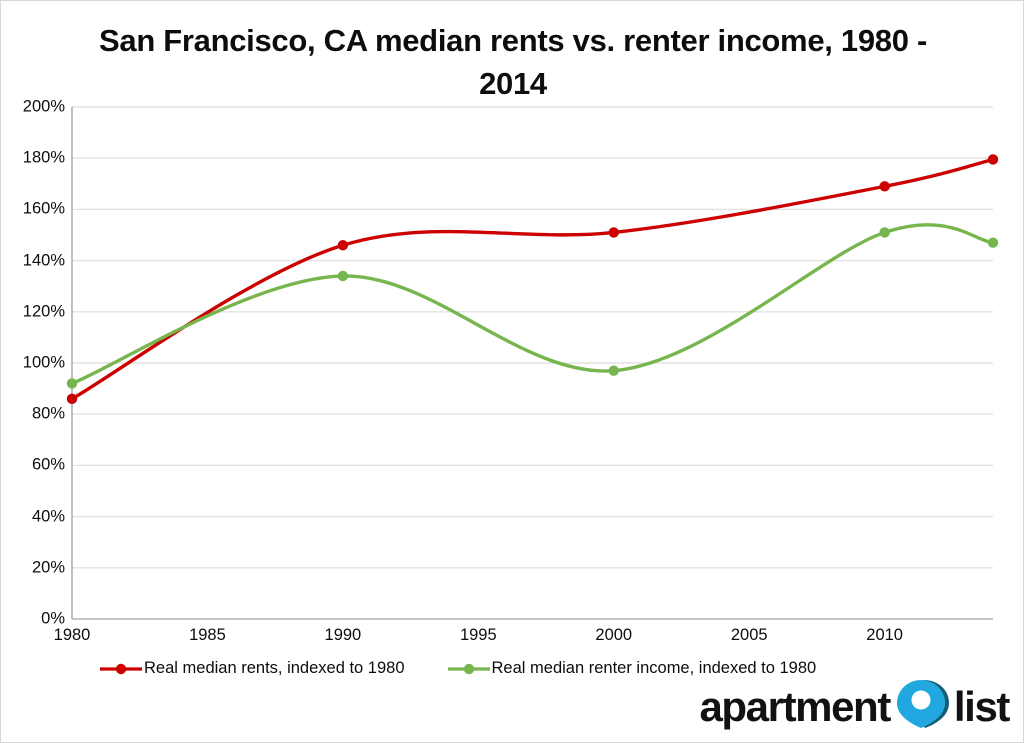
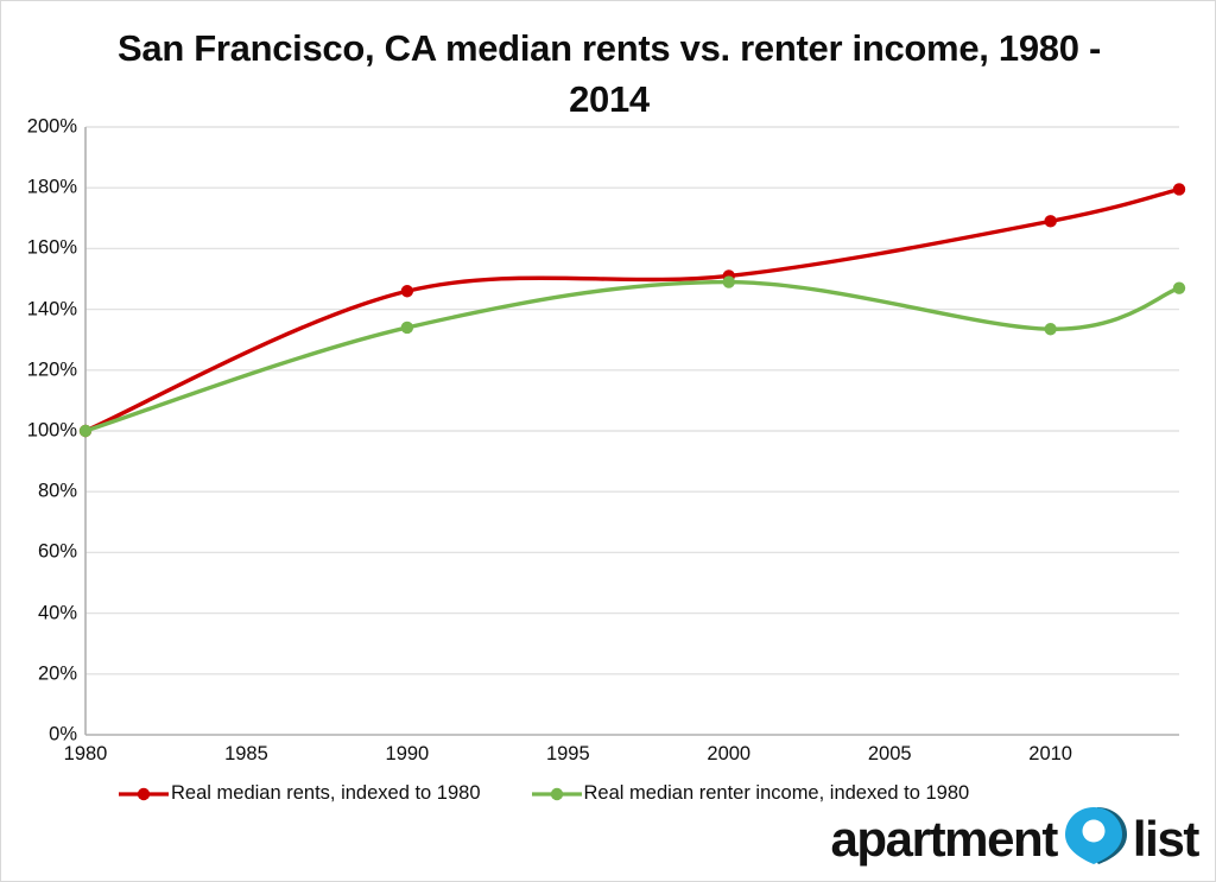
Real median rents, indexed to 1980/1980: 86% -> 100%
Real median renter income, indexed to 1980/1980: 92% -> 100%
Real median renter income, indexed to 1980/2000: 97% -> 149%
Real median renter income, indexed to 1980/2010: 151% -> 134%
